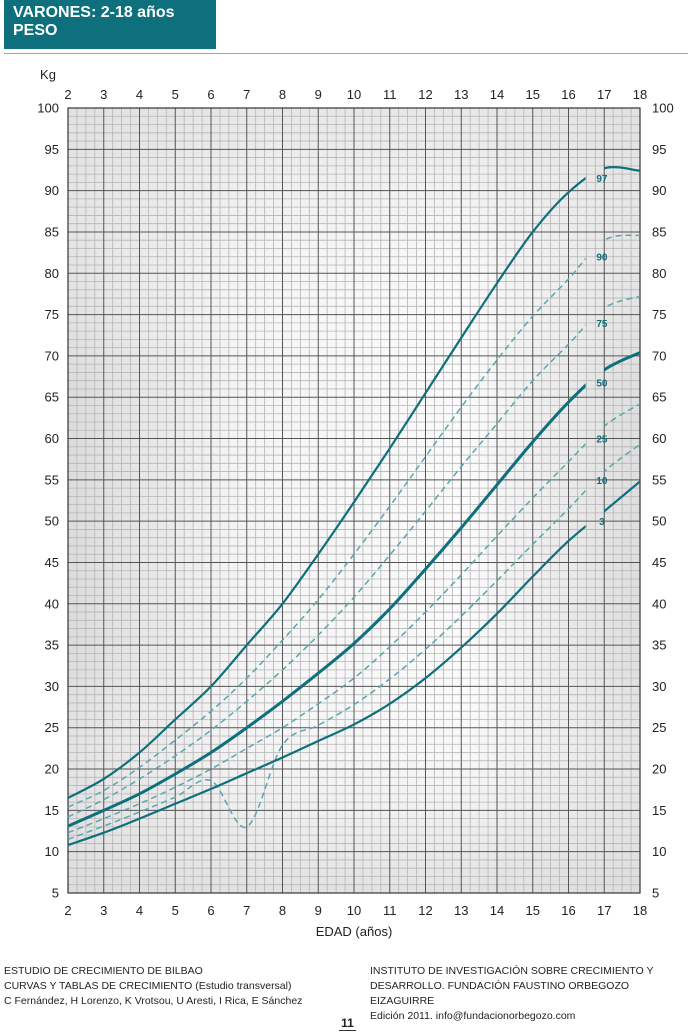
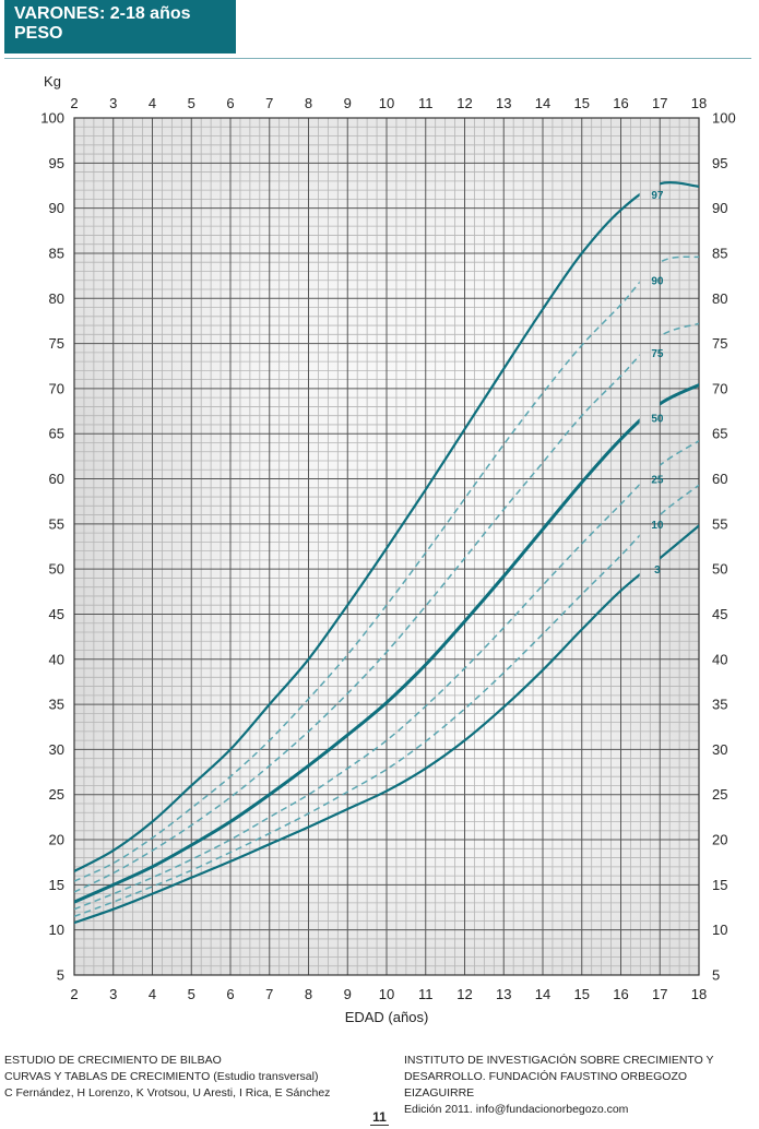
10/7: 13 -> 21
